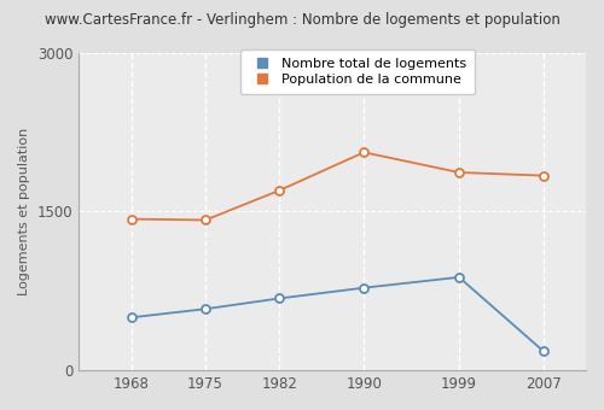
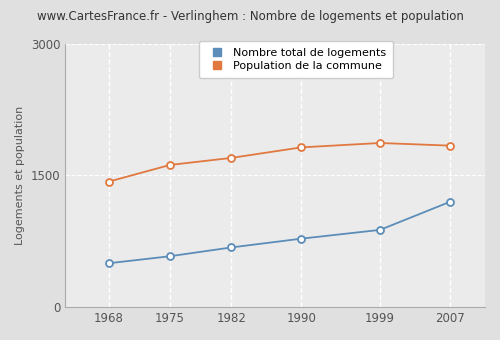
Population de la commune/1975: 1420 -> 1620
Population de la commune/1990: 2060 -> 1820
Nombre total de logements/2007: 180 -> 1200
